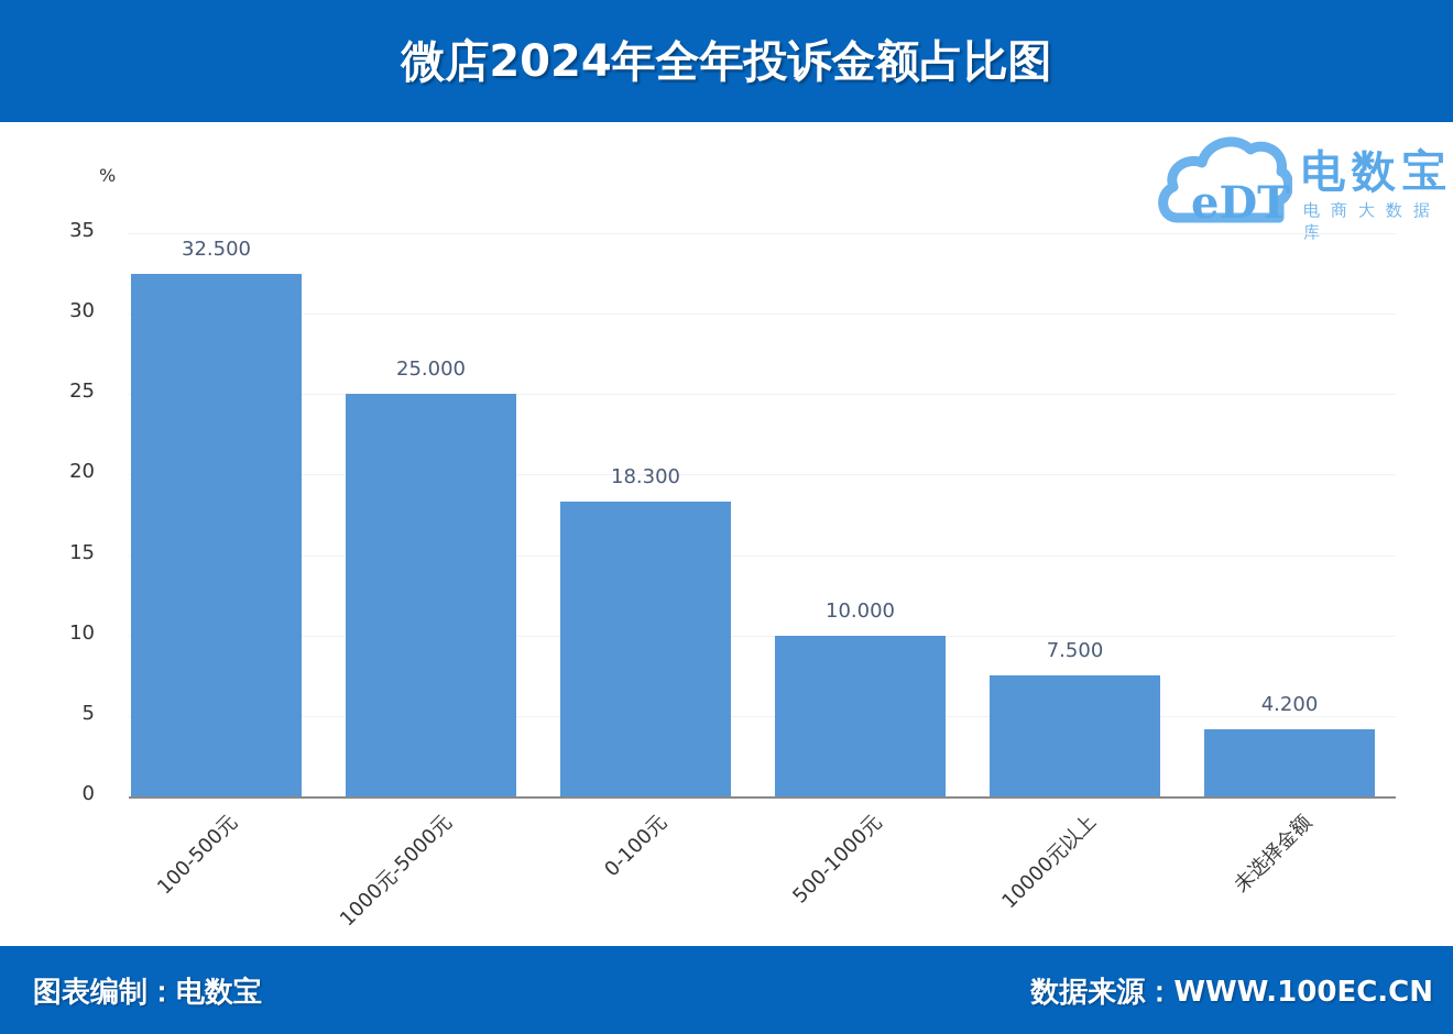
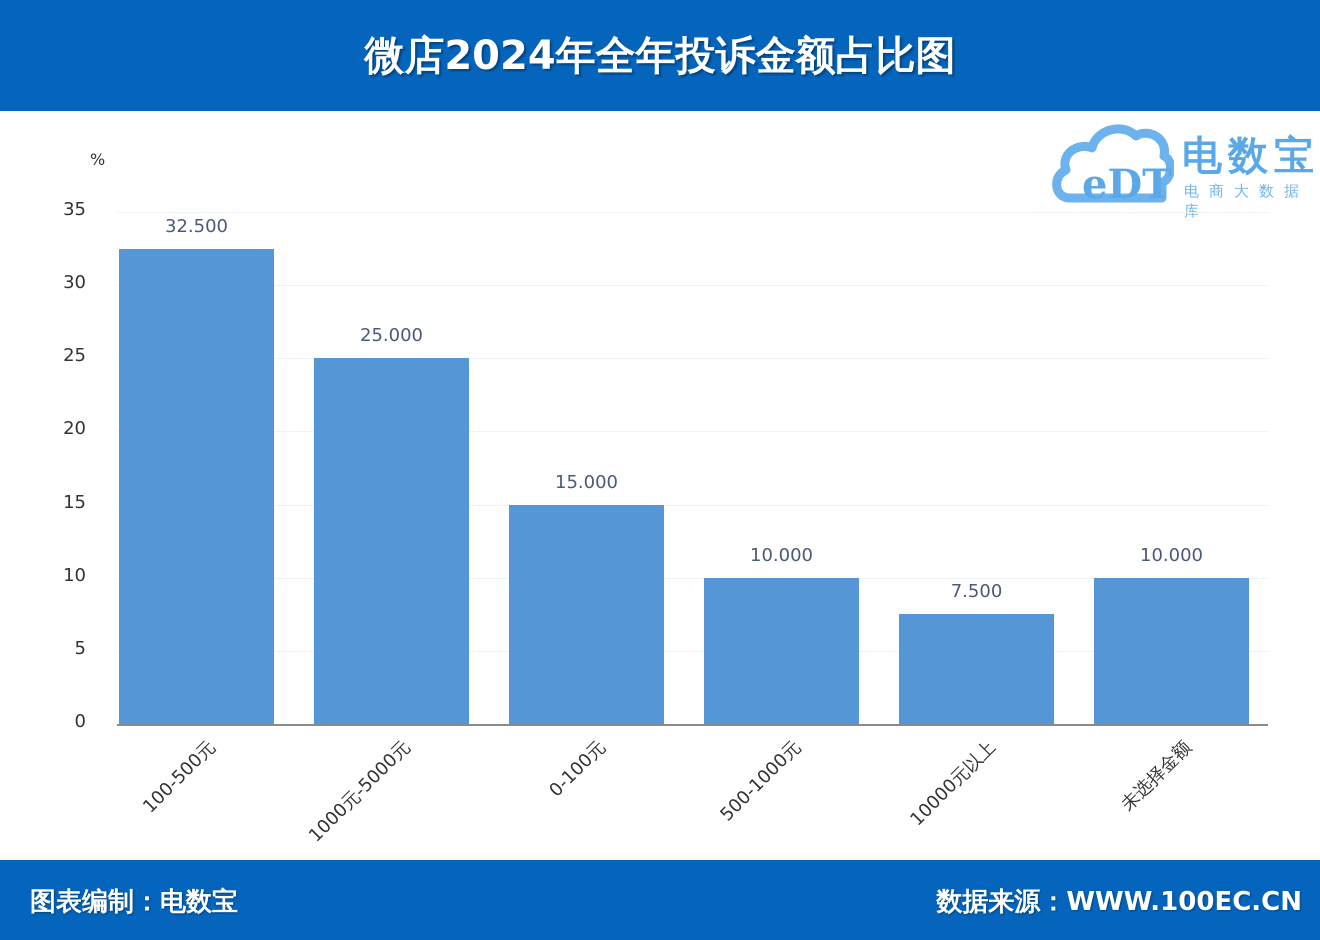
0-100元: 18.300 -> 15.000
未选择金额: 4.200 -> 10.000
